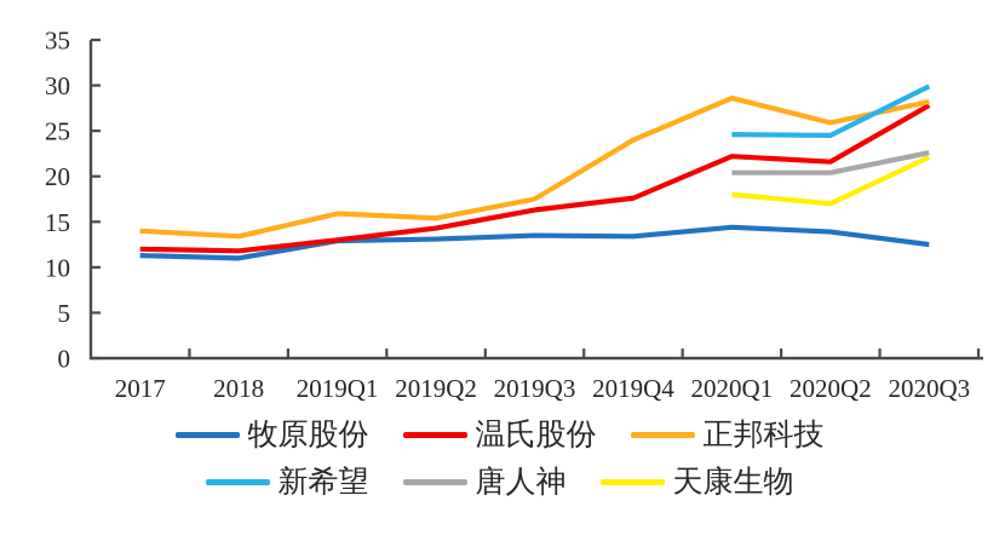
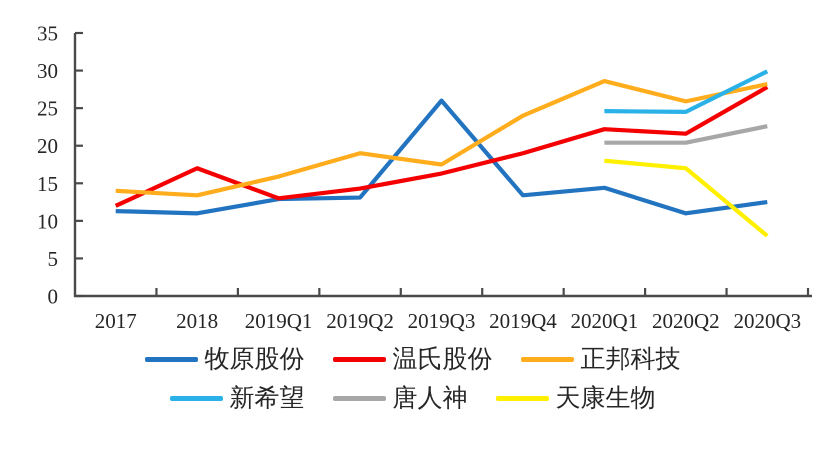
温氏股份/2018: 12 -> 17
正邦科技/2019Q2: 15 -> 19
牧原股份/2019Q3: 14 -> 26
温氏股份/2019Q4: 18 -> 19
牧原股份/2020Q2: 14 -> 11
天康生物/2020Q3: 22 -> 8
